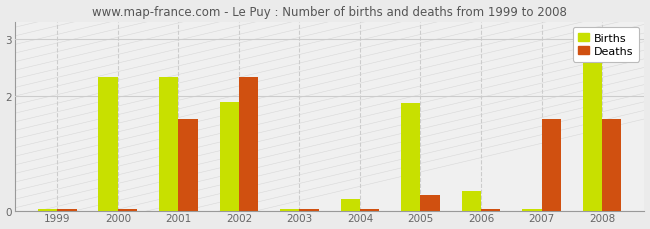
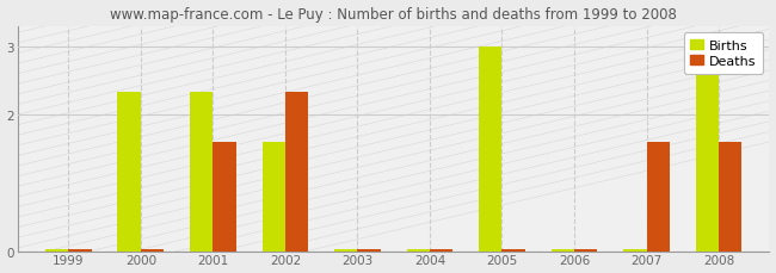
Births/2002: 1.90 -> 1.60
Births/2004: 0.20 -> 0.03
Births/2005: 1.88 -> 3.00
Deaths/2005: 0.28 -> 0.03
Births/2006: 0.34 -> 0.03
